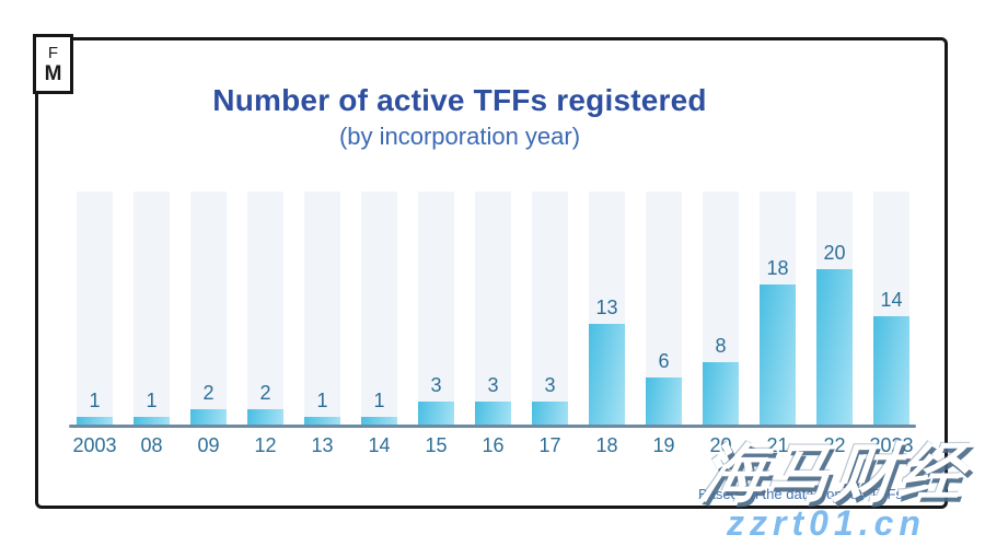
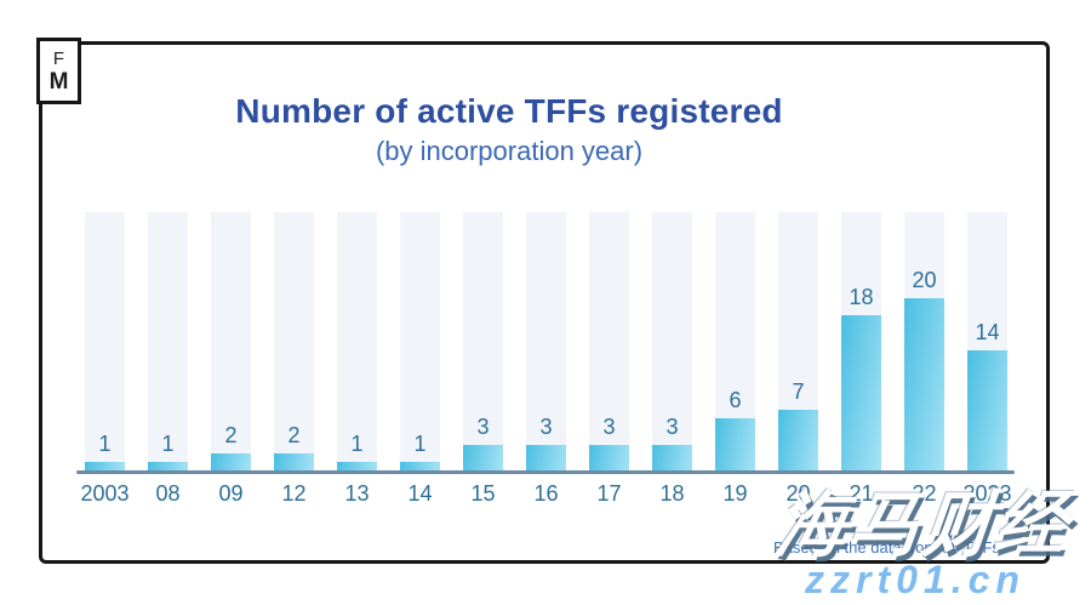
18: 13 -> 3
20: 8 -> 7
